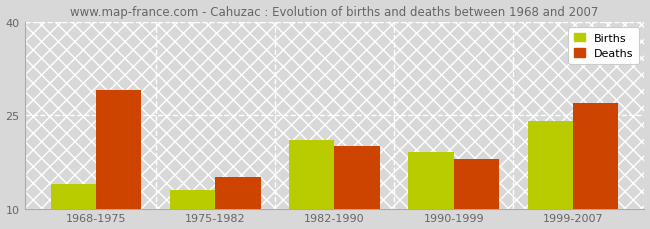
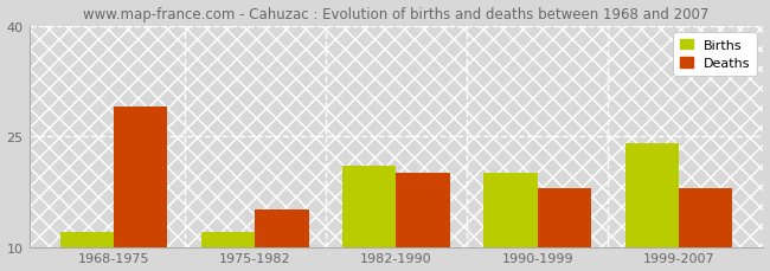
Births/1968-1975: 14 -> 12
Births/1975-1982: 13 -> 12
Births/1990-1999: 19 -> 20
Deaths/1999-2007: 27 -> 18
